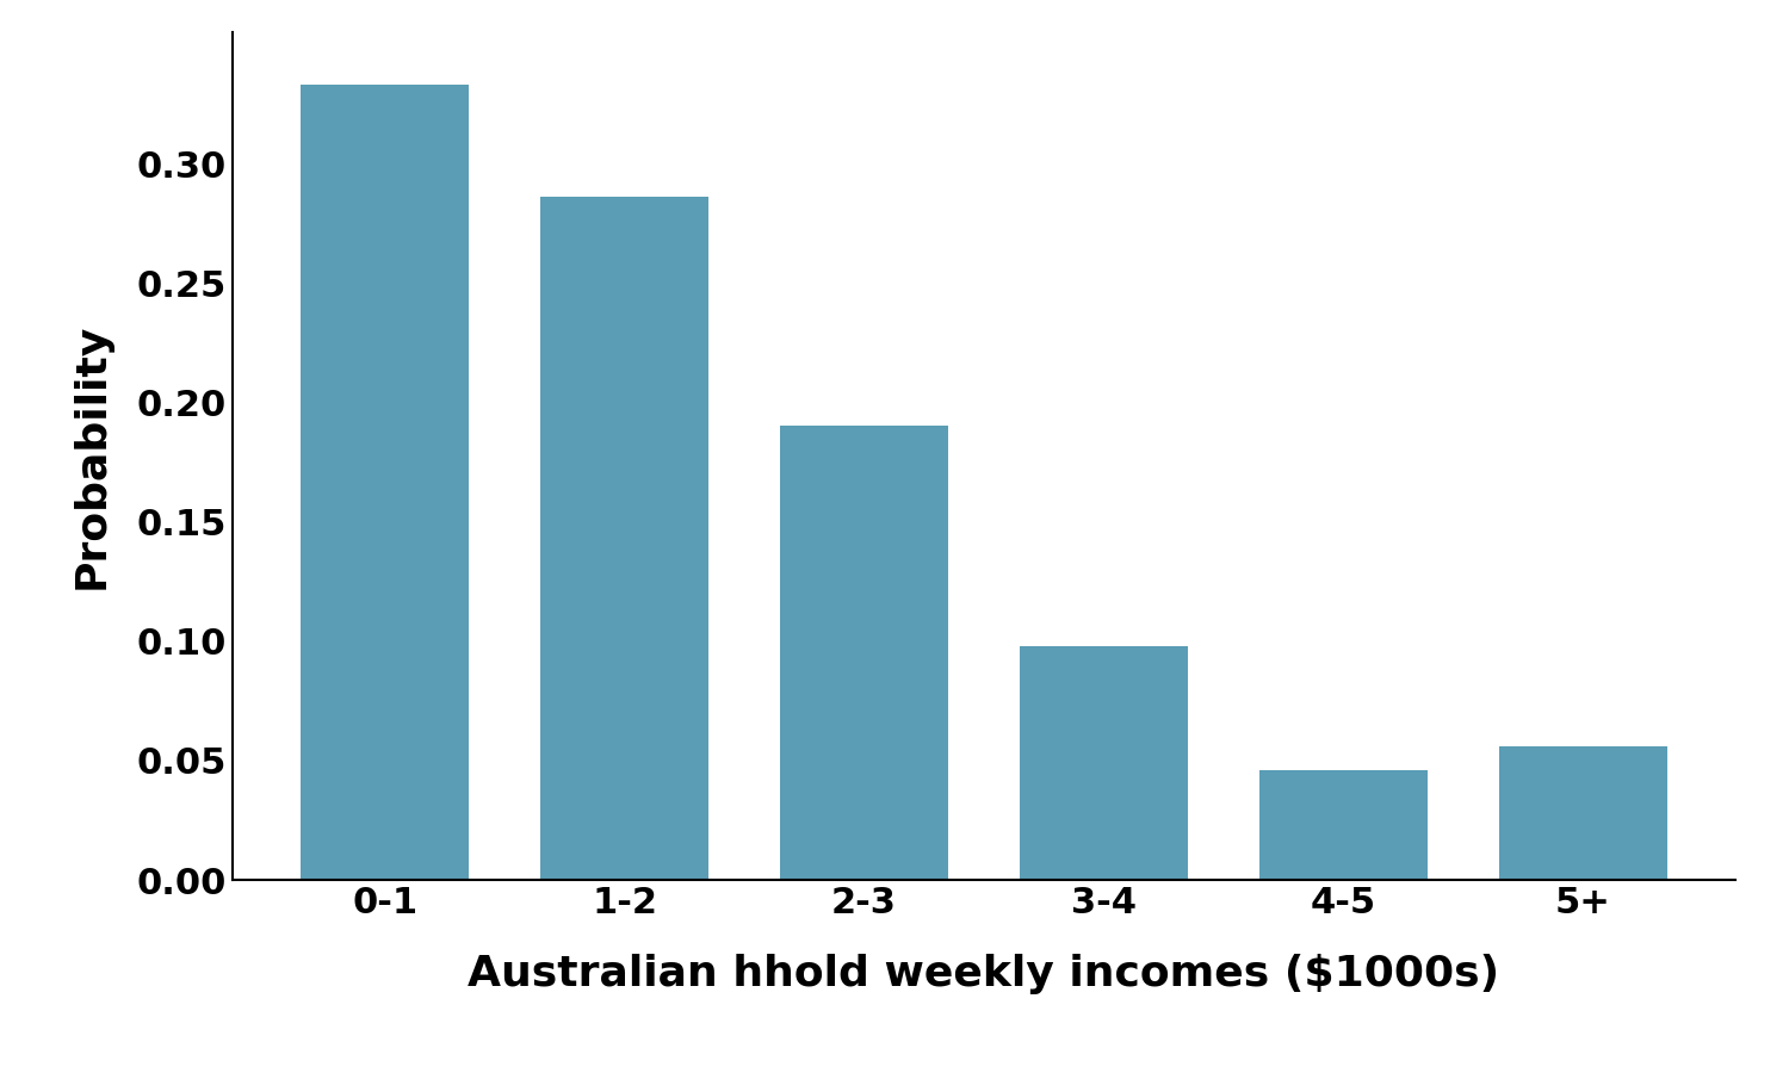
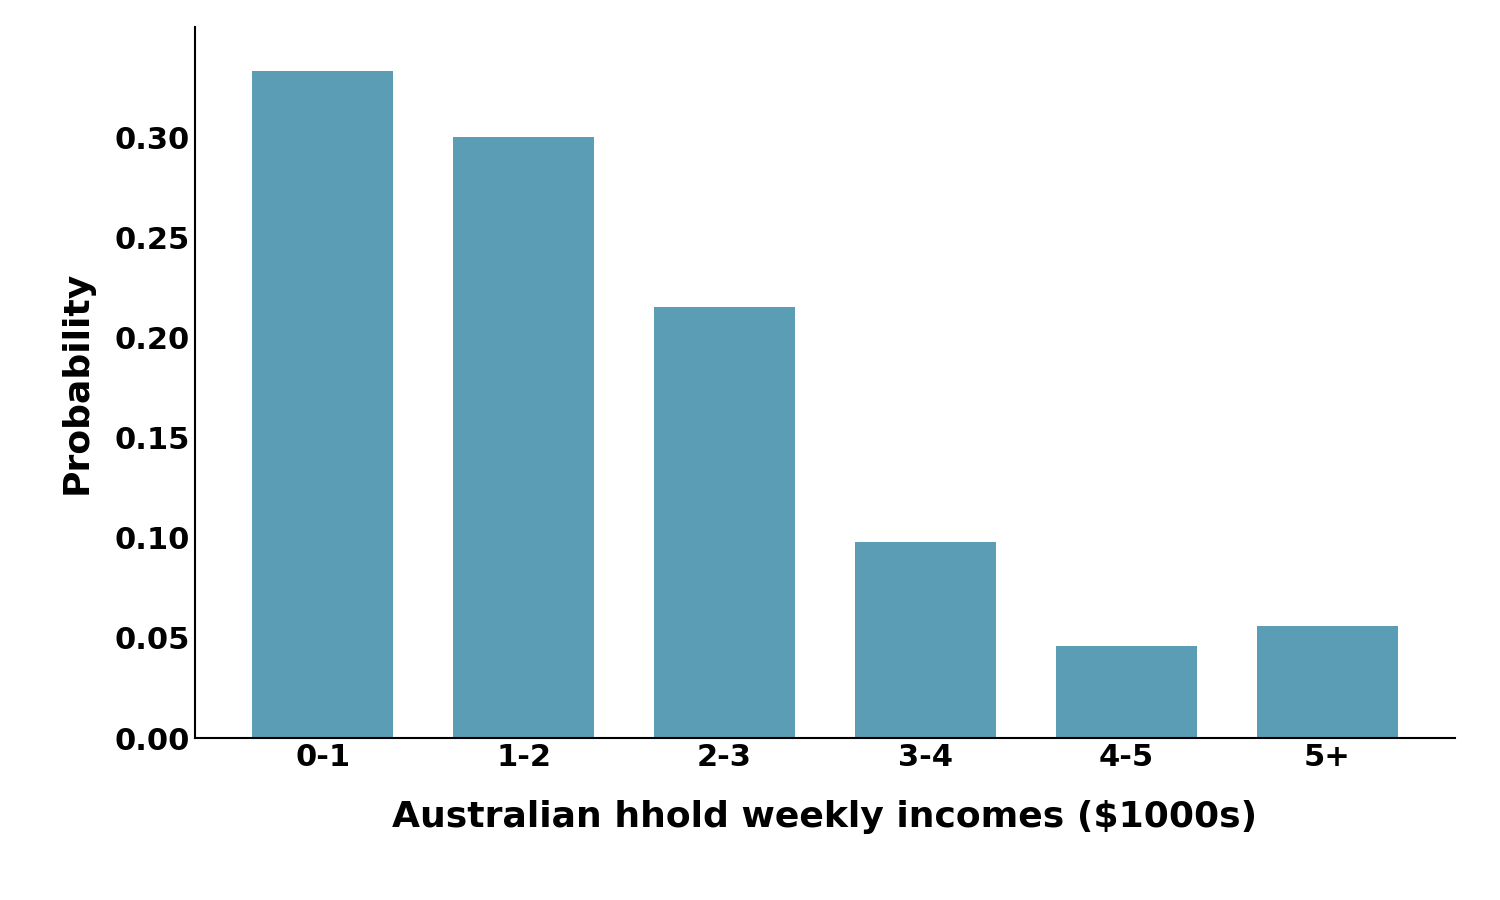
1-2: 0.286 -> 0.300
2-3: 0.190 -> 0.215
